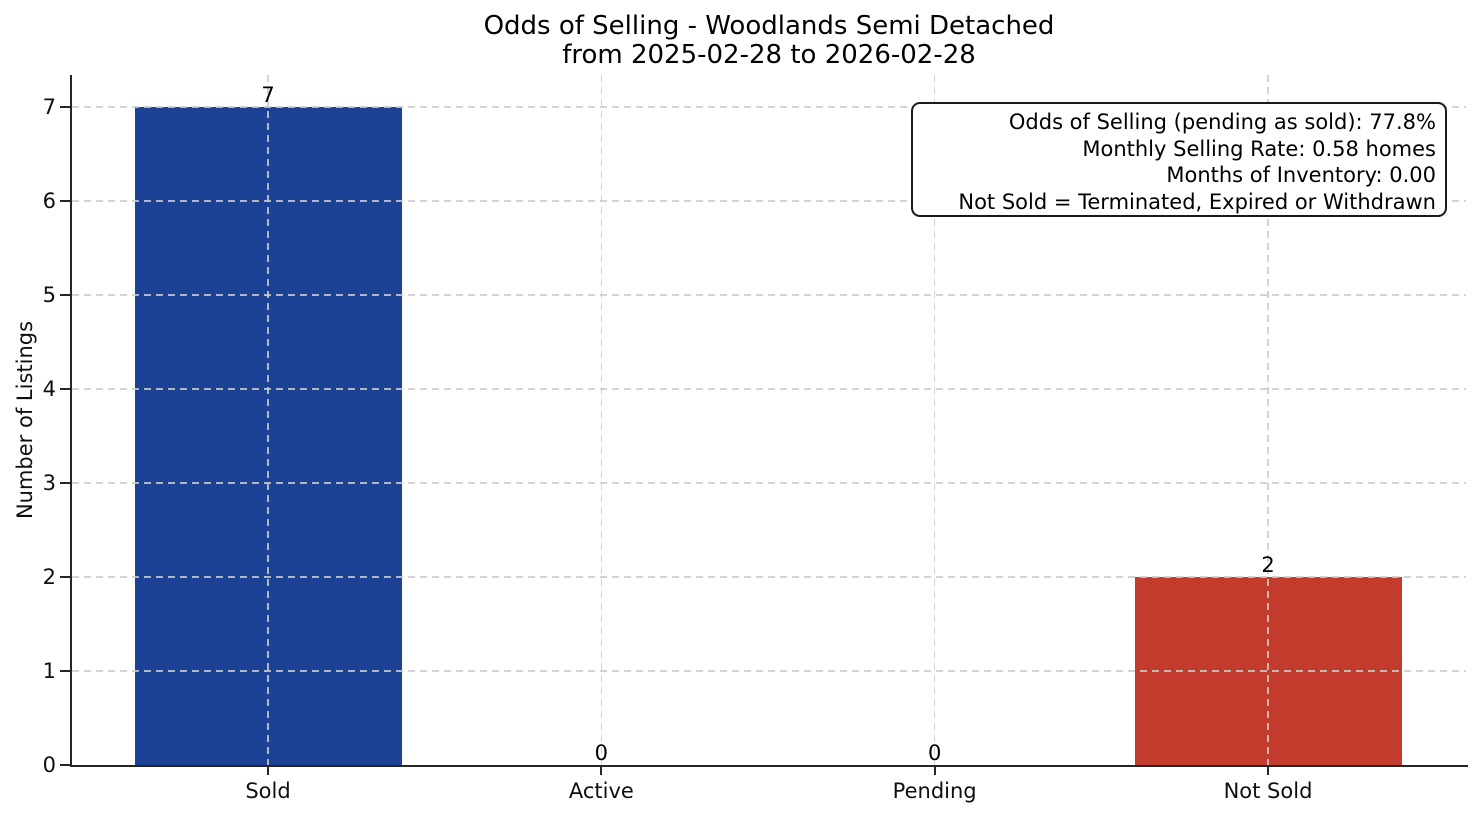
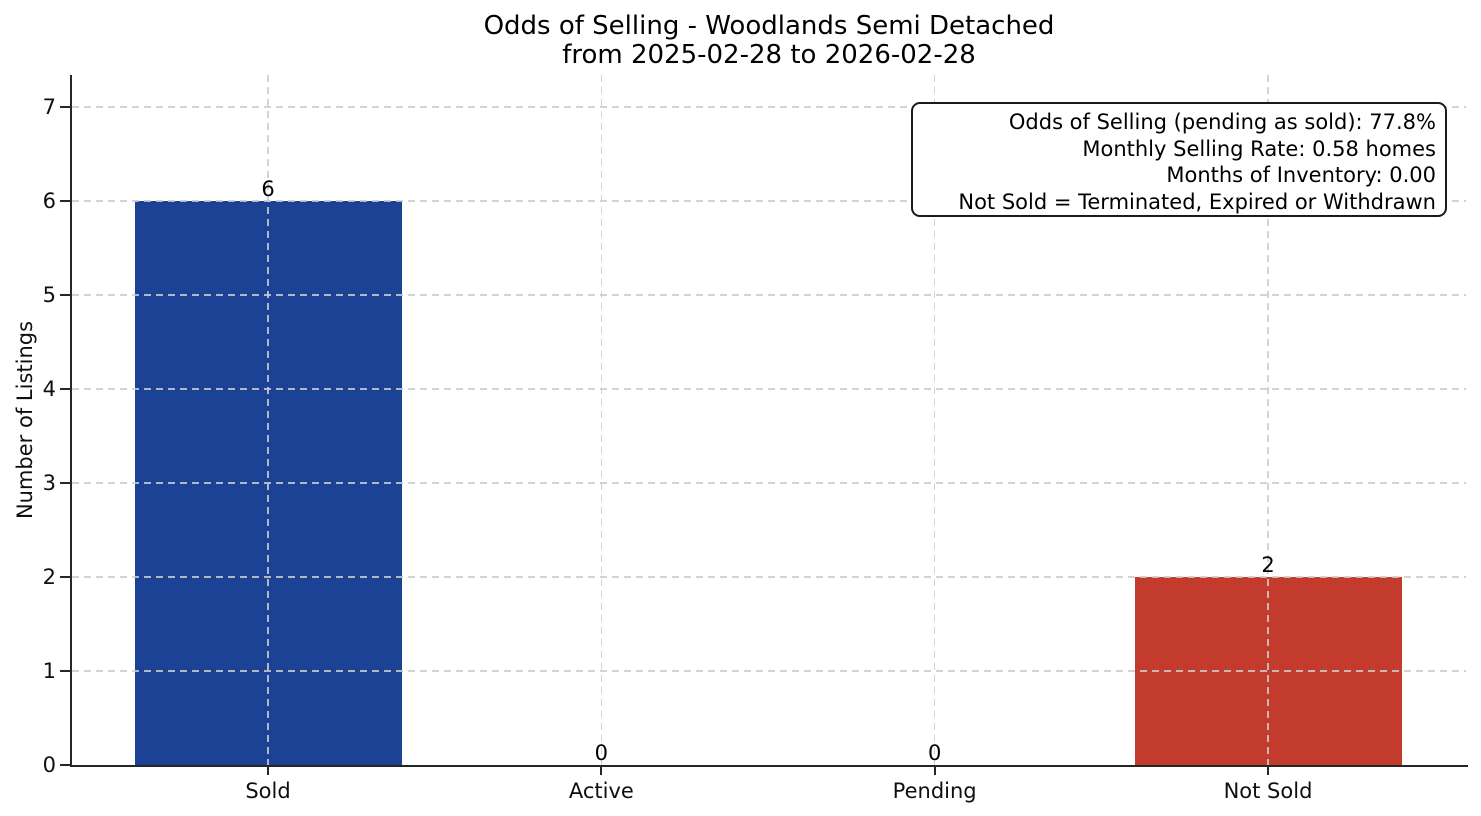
Sold: 7 -> 6
